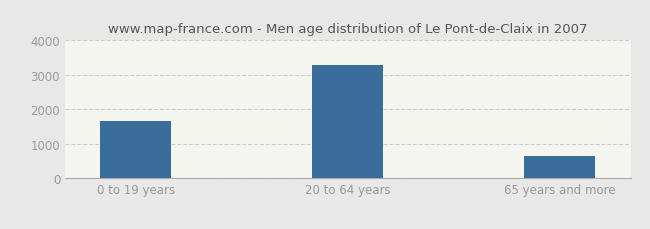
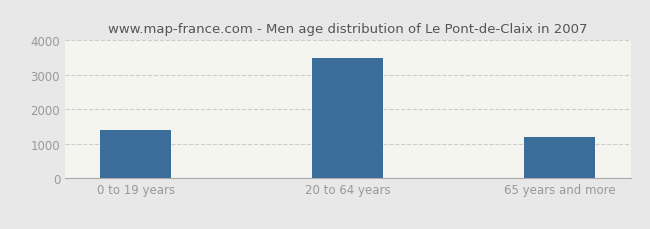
0 to 19 years: 1650 -> 1400
20 to 64 years: 3290 -> 3500
65 years and more: 640 -> 1200
